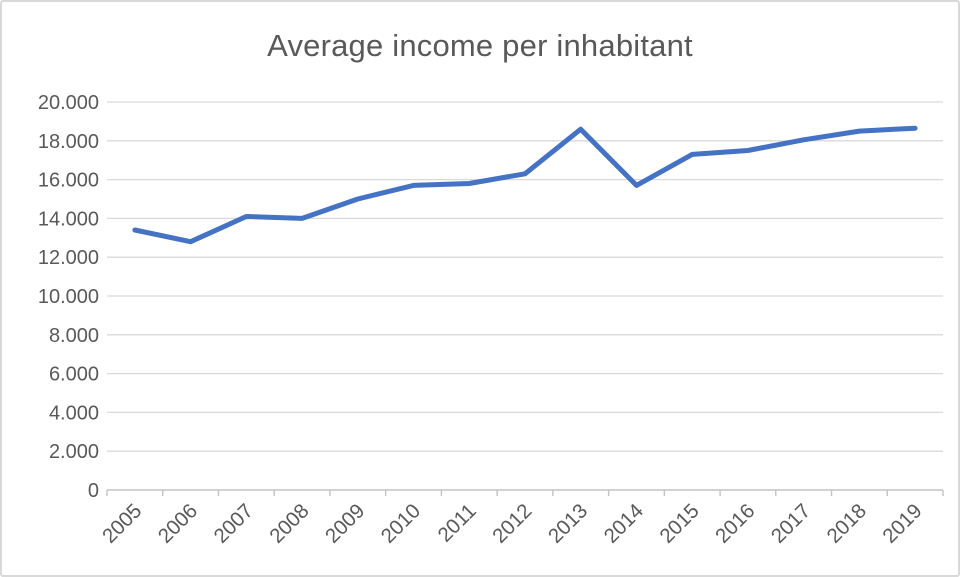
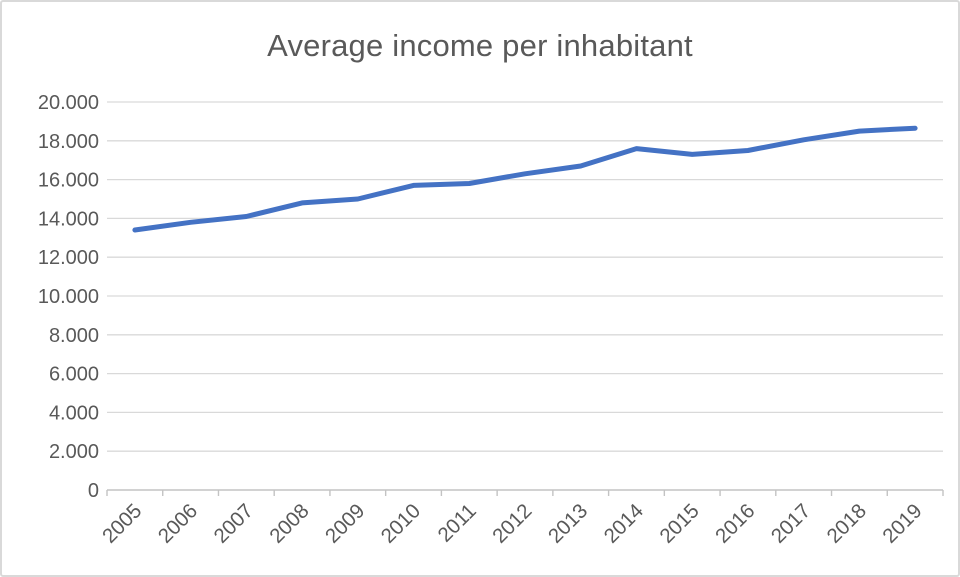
2006: 12800 -> 13800
2008: 14000 -> 14800
2013: 18600 -> 16700
2014: 15700 -> 17600
